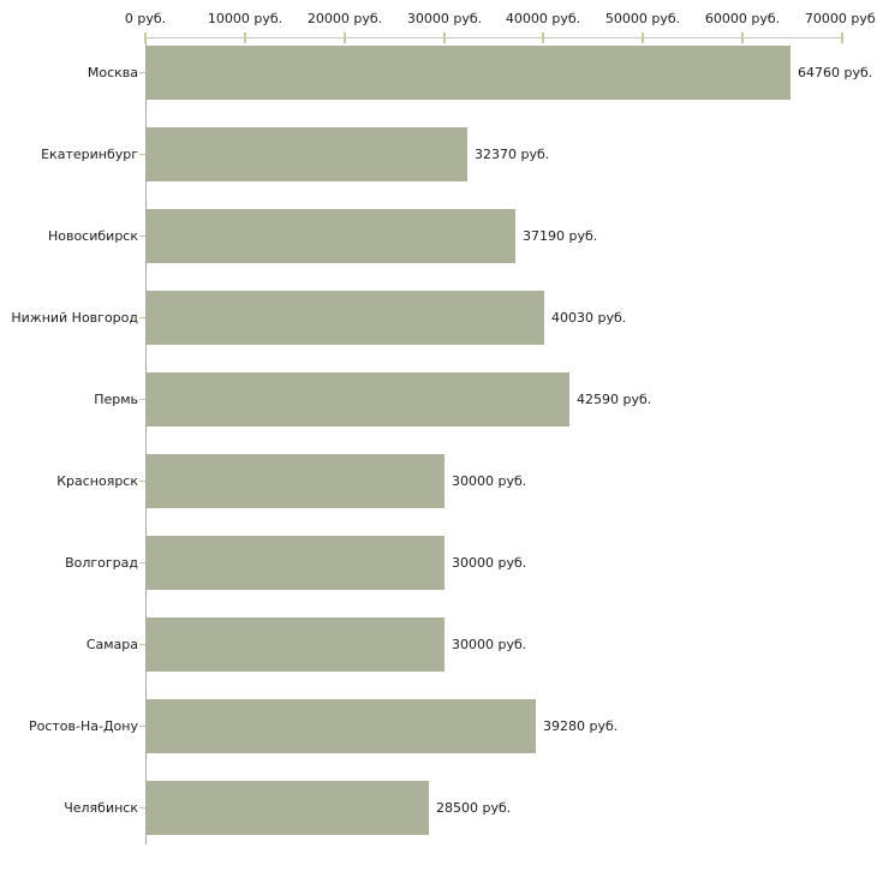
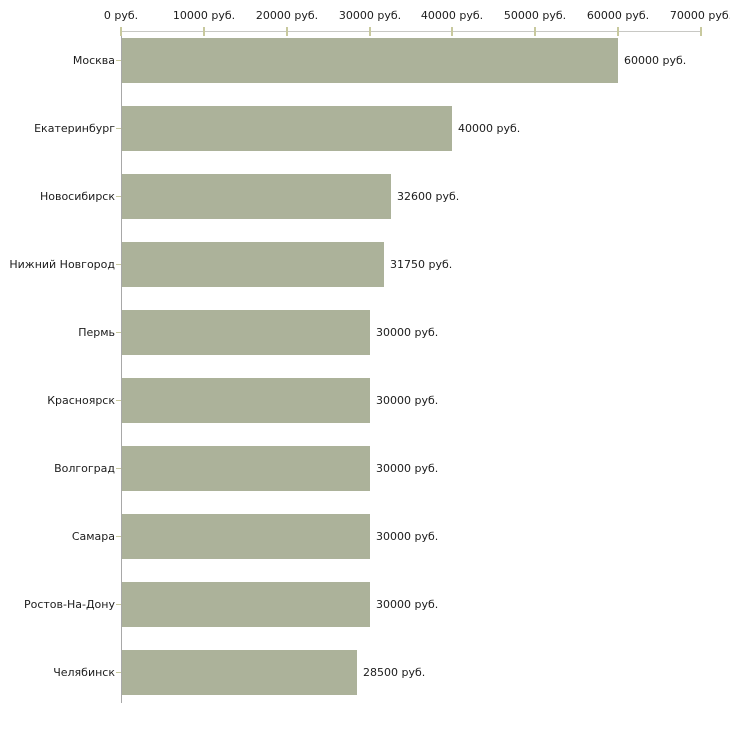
Москва: 64760 -> 60000
Екатеринбург: 32370 -> 40000
Новосибирск: 37190 -> 32600
Нижний Новгород: 40030 -> 31750
Пермь: 42590 -> 30000
Ростов-На-Дону: 39280 -> 30000
